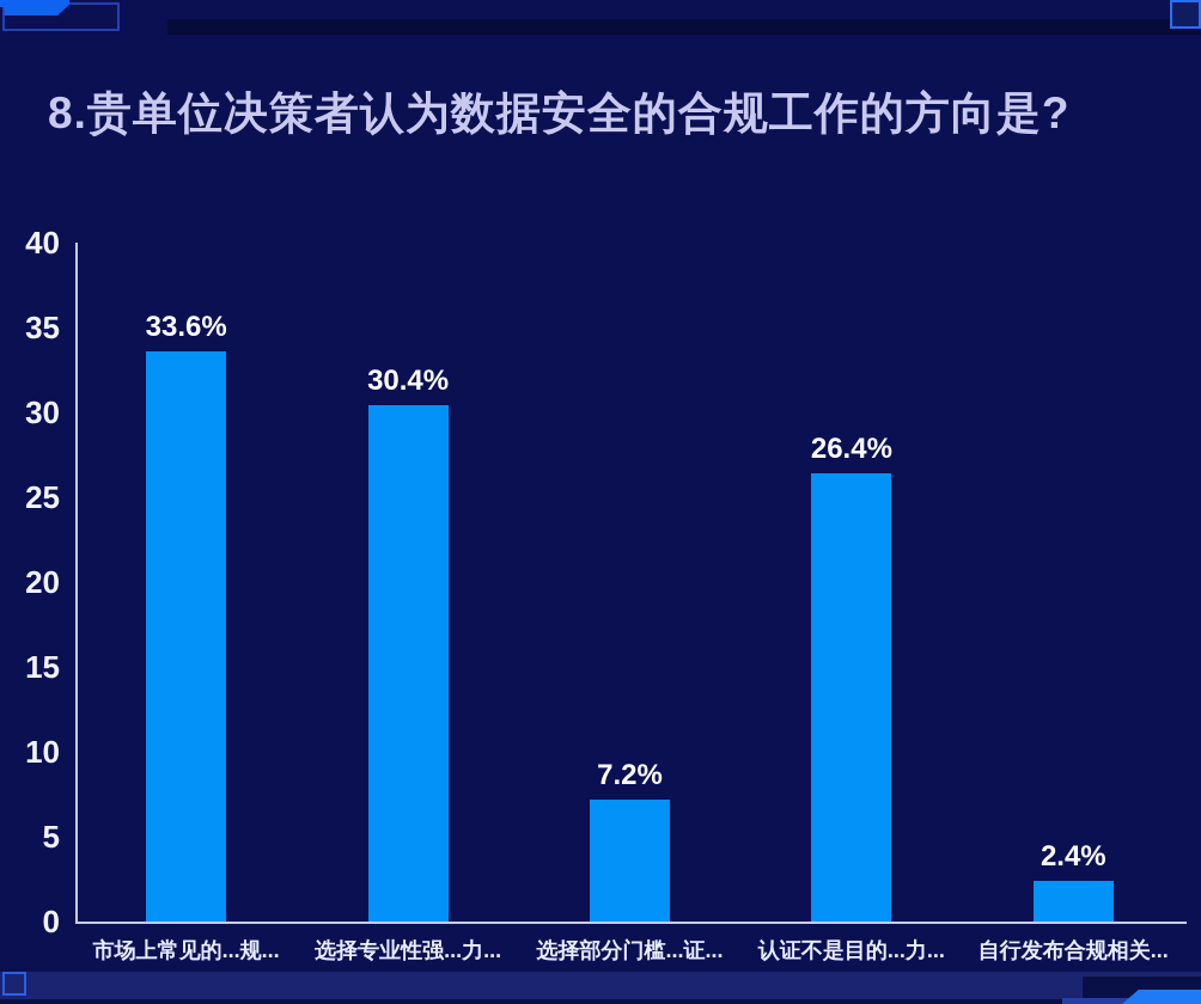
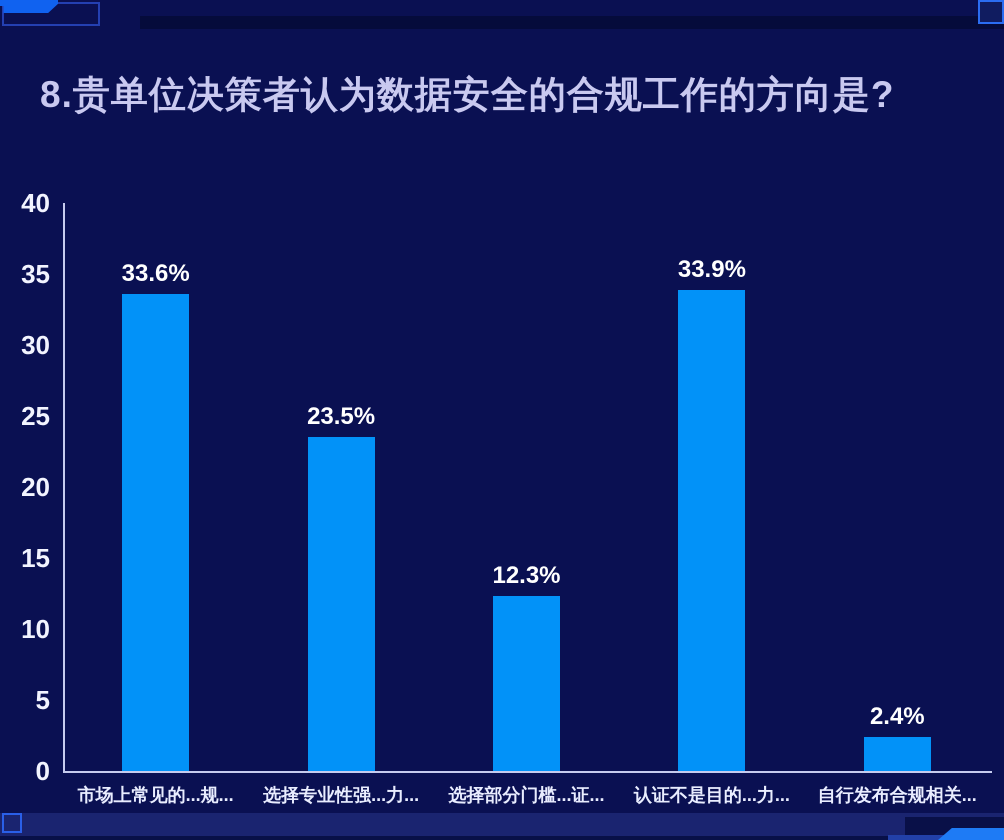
选择专业性强...力...: 30.4% -> 23.5%
选择部分门槛...证...: 7.2% -> 12.3%
认证不是目的...力...: 26.4% -> 33.9%
